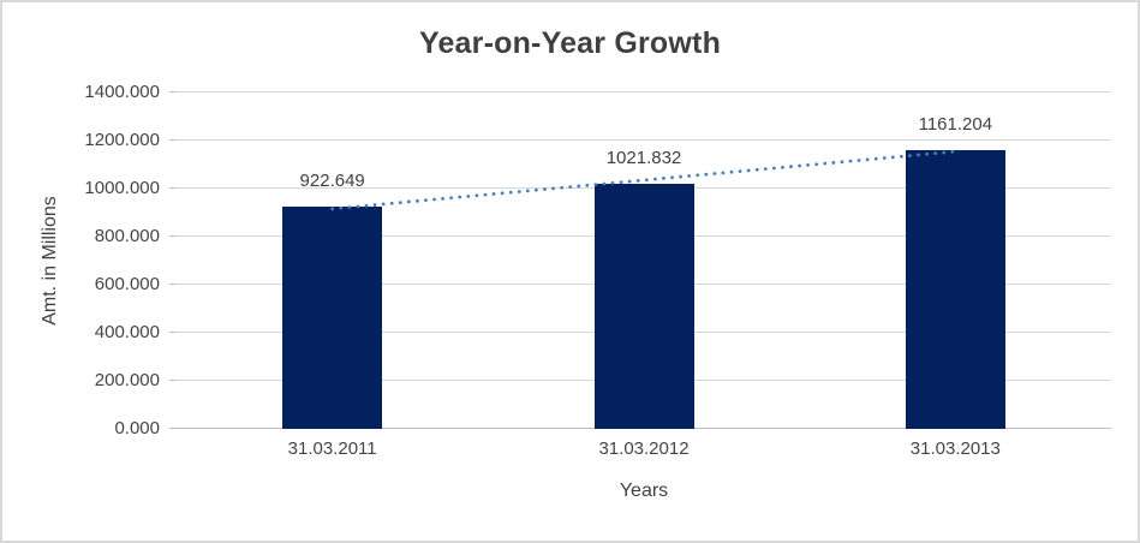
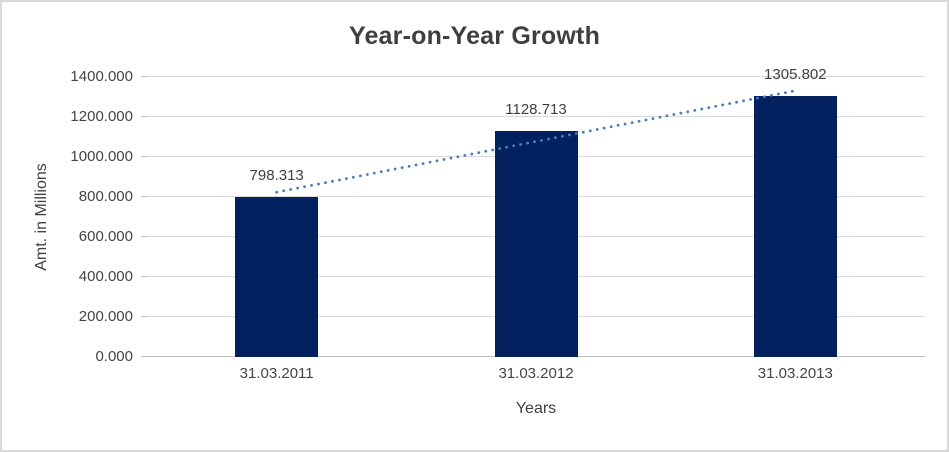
31.03.2011: 922.649 -> 798.313
31.03.2012: 1021.832 -> 1128.713
31.03.2013: 1161.204 -> 1305.802
